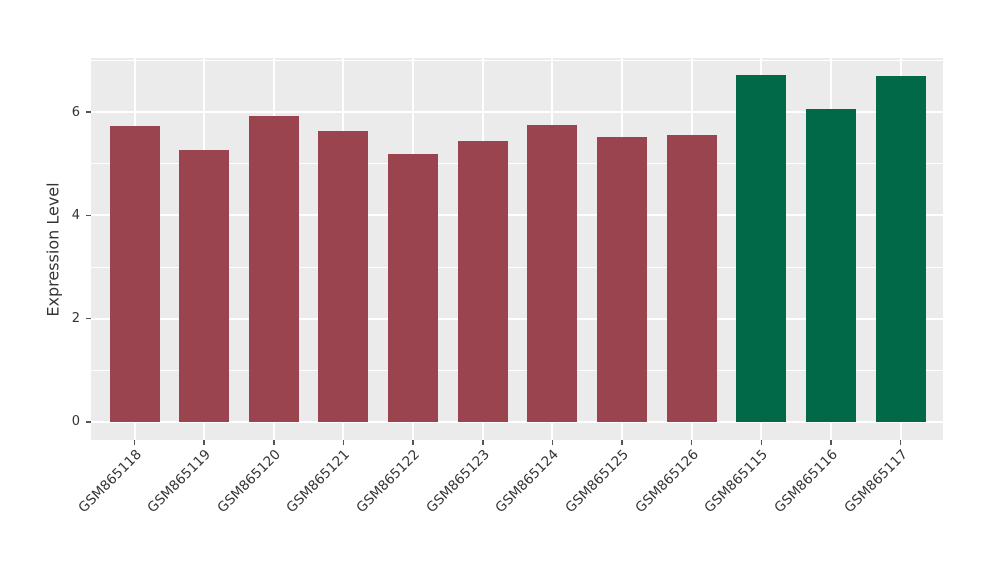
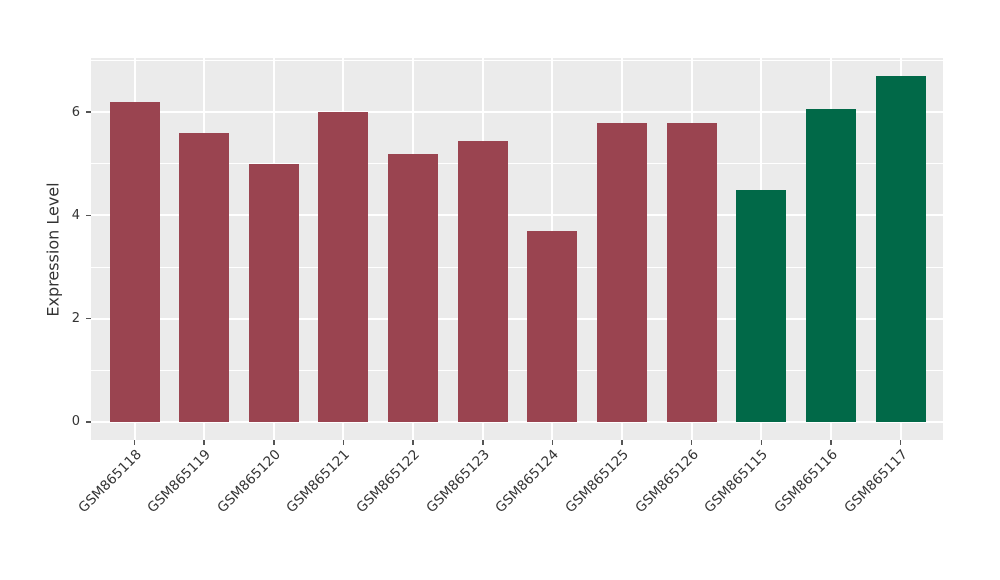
GSM865118: 5.7 -> 6.2
GSM865119: 5.3 -> 5.6
GSM865120: 5.9 -> 5.0
GSM865121: 5.6 -> 6.0
GSM865124: 5.8 -> 3.7
GSM865125: 5.5 -> 5.8
GSM865126: 5.5 -> 5.8
GSM865115: 6.7 -> 4.5
